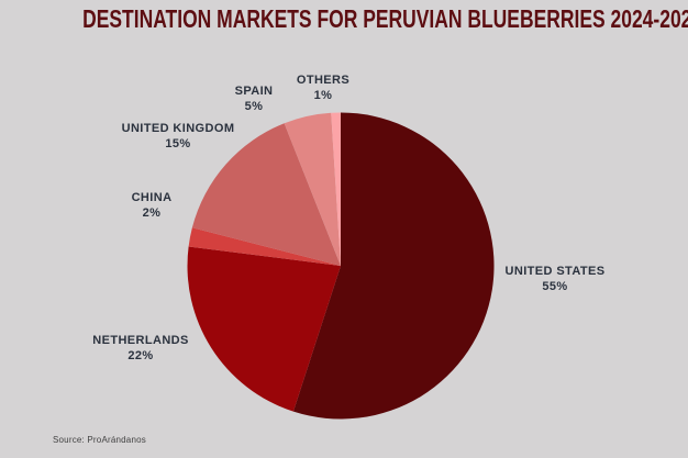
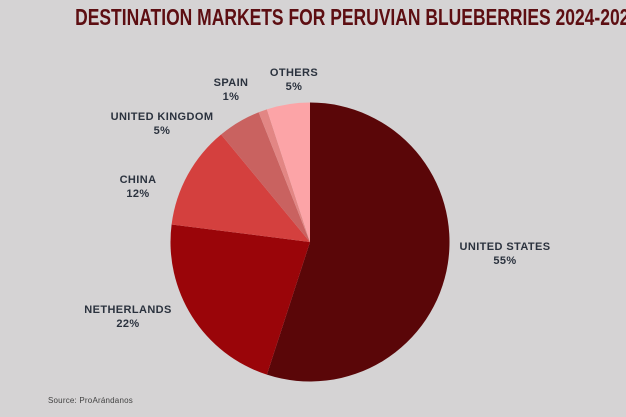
CHINA: 2% -> 12%
UNITED KINGDOM: 15% -> 5%
SPAIN: 5% -> 1%
OTHERS: 1% -> 5%
